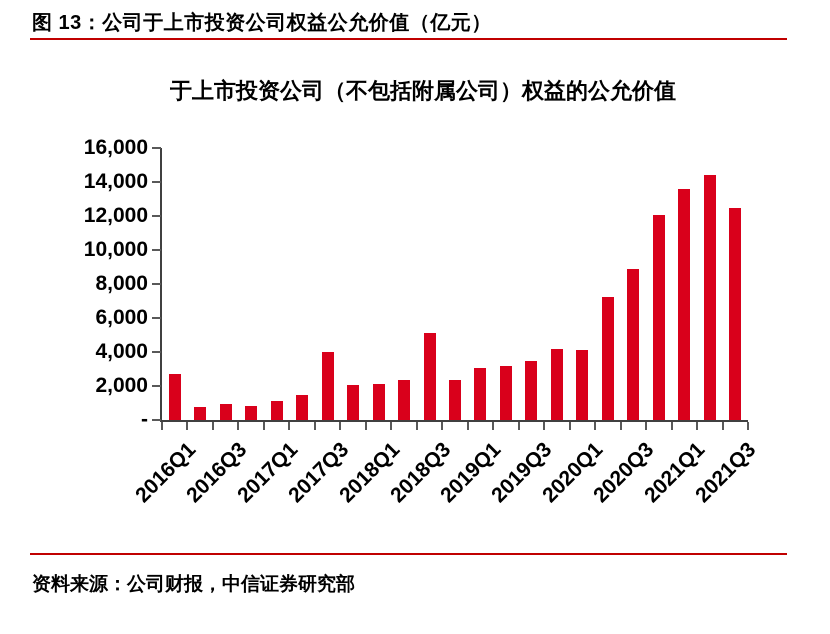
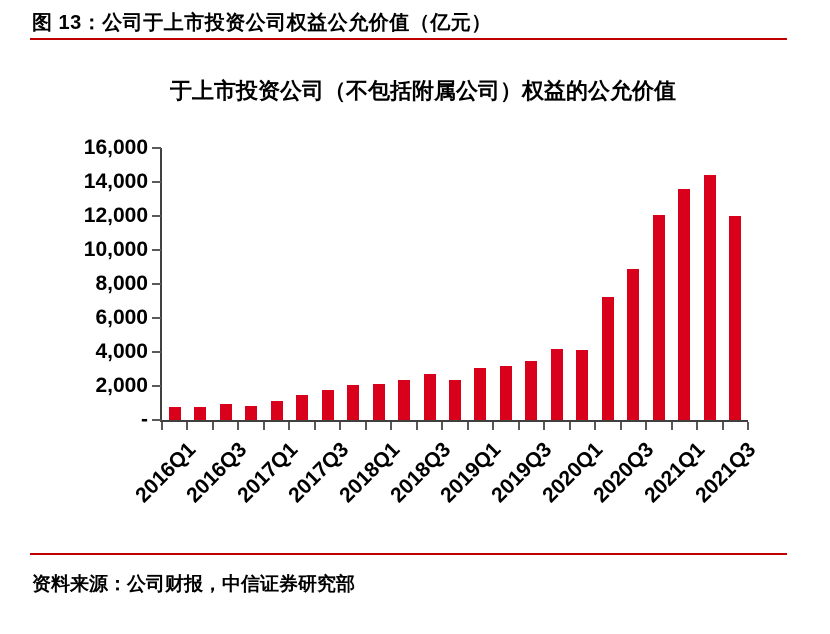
2016Q1: 2700 -> 800
2017Q3: 4000 -> 1700
2018Q3: 5100 -> 2700
2021Q3: 12500 -> 12000
